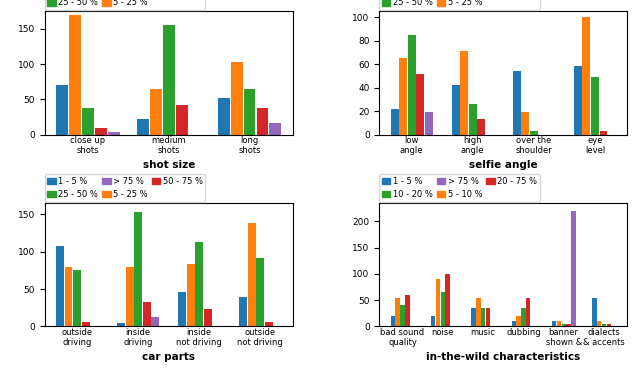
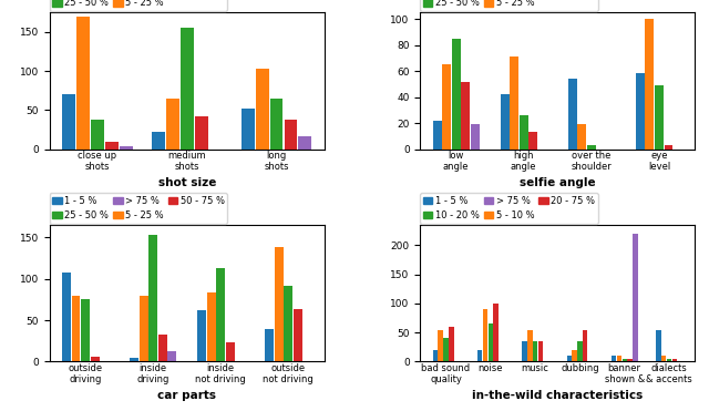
1 - 5 %/inside not driving: 46 -> 62
50 - 75 %/outside not driving: 6 -> 64
